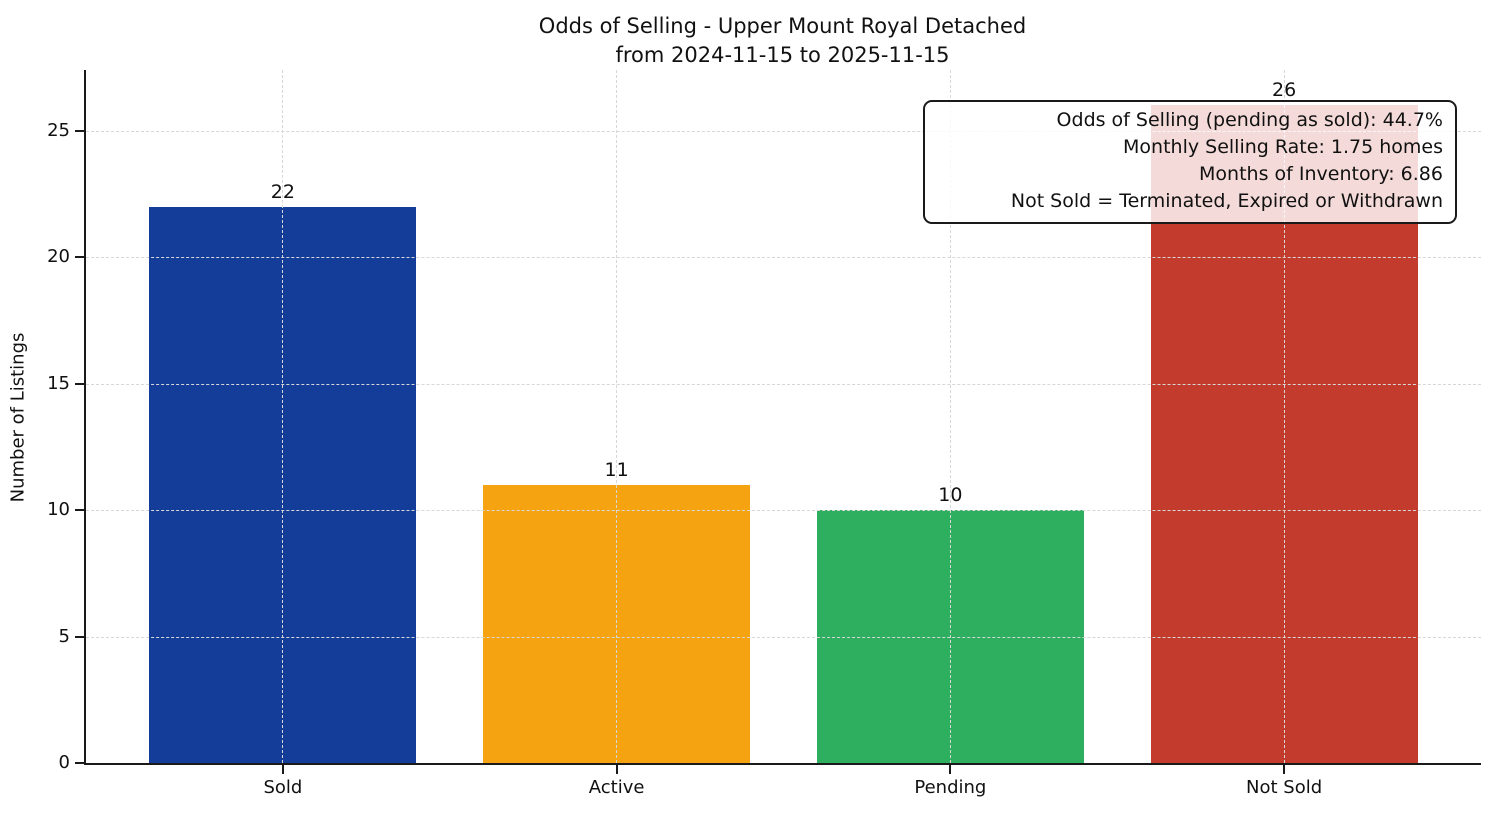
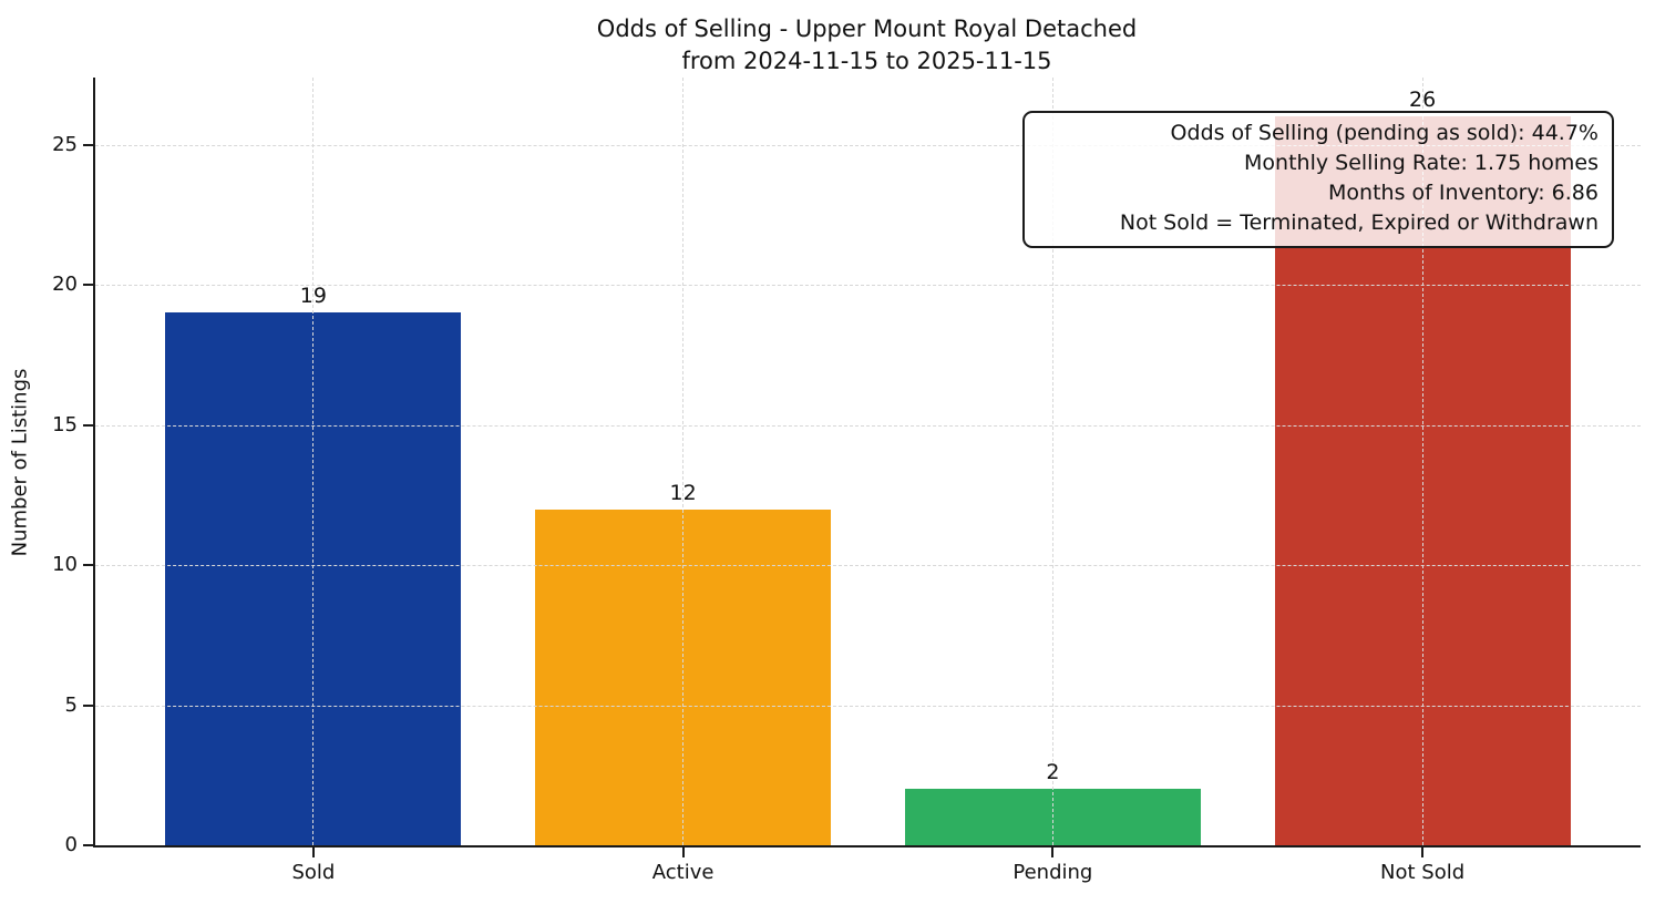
Sold: 22 -> 19
Active: 11 -> 12
Pending: 10 -> 2
